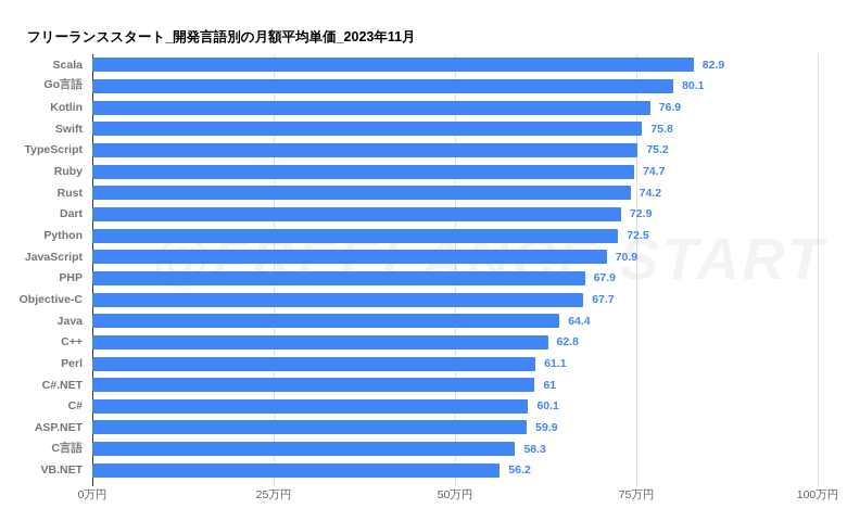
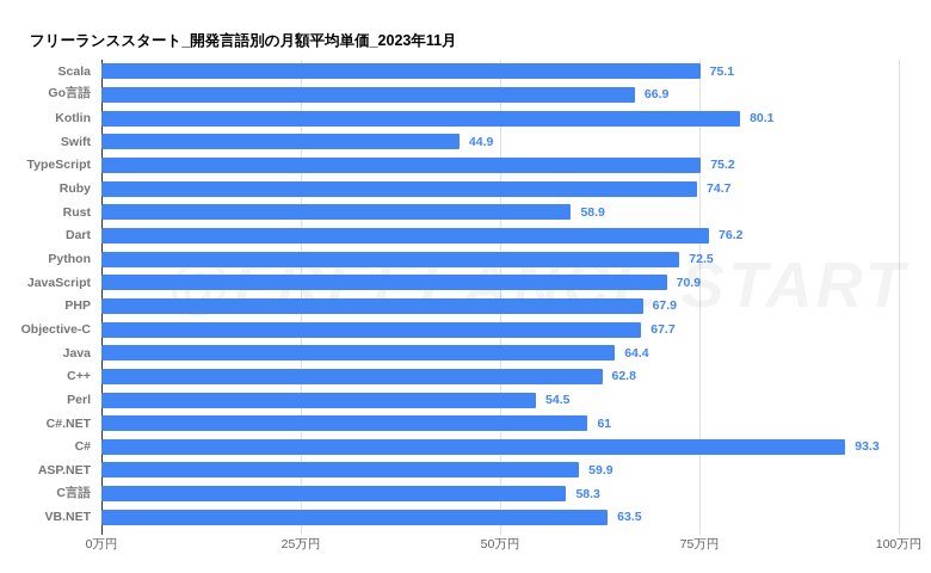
Scala: 82.9 -> 75.1
Go言語: 80.1 -> 66.9
Kotlin: 76.9 -> 80.1
Swift: 75.8 -> 44.9
Rust: 74.2 -> 58.9
Dart: 72.9 -> 76.2
Perl: 61.1 -> 54.5
C#: 60.1 -> 93.3
VB.NET: 56.2 -> 63.5
